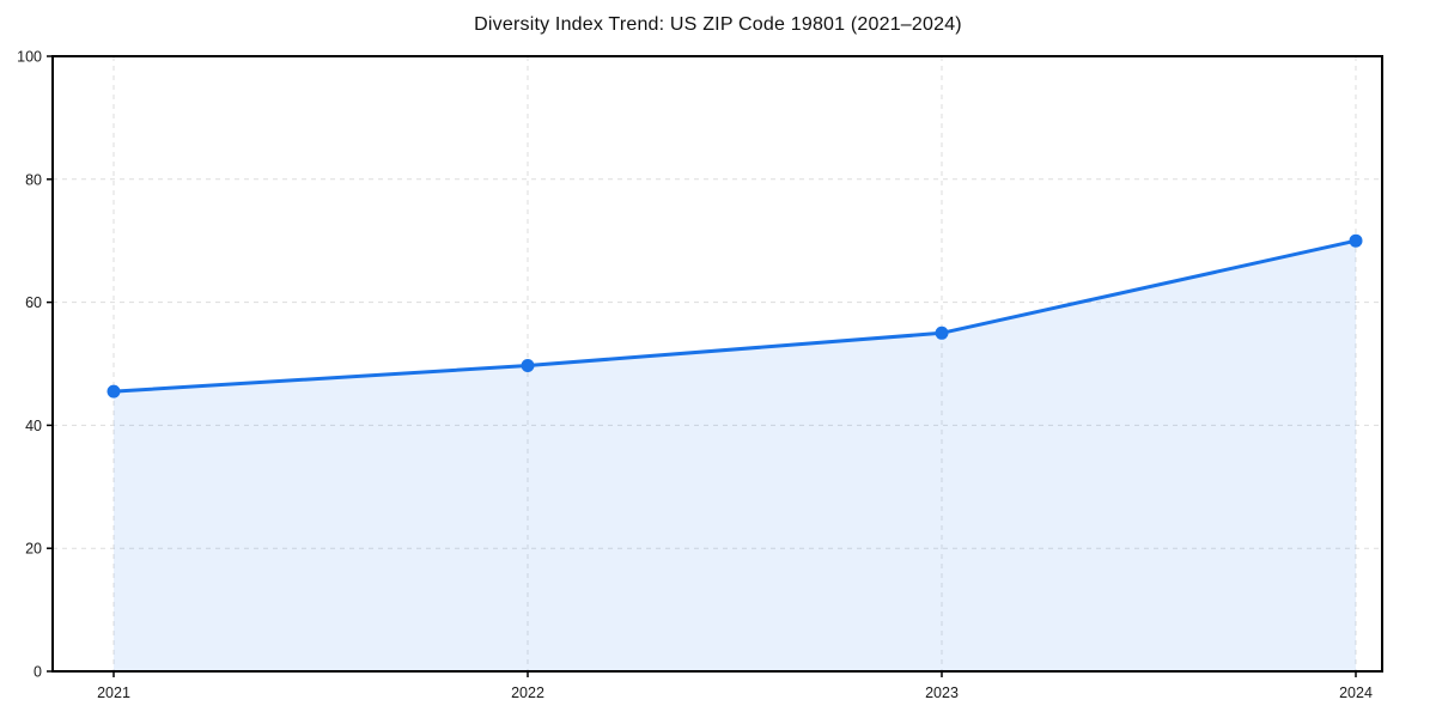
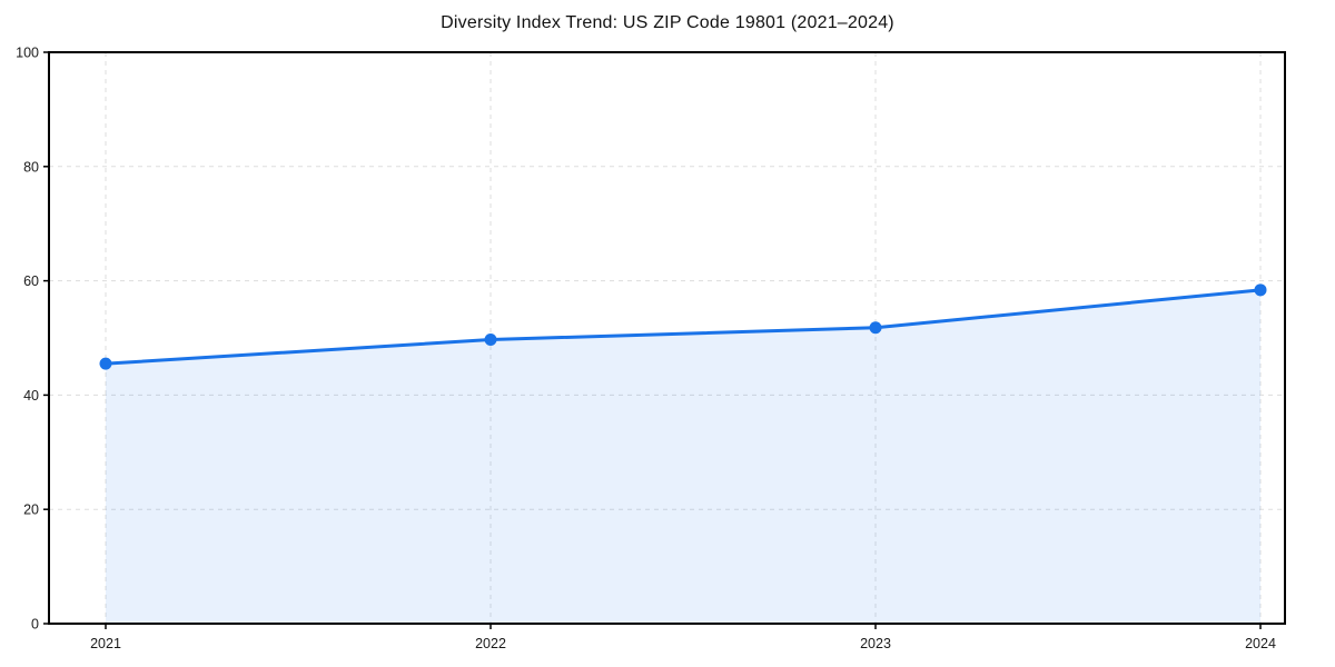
2023: 55 -> 52
2024: 70 -> 58
